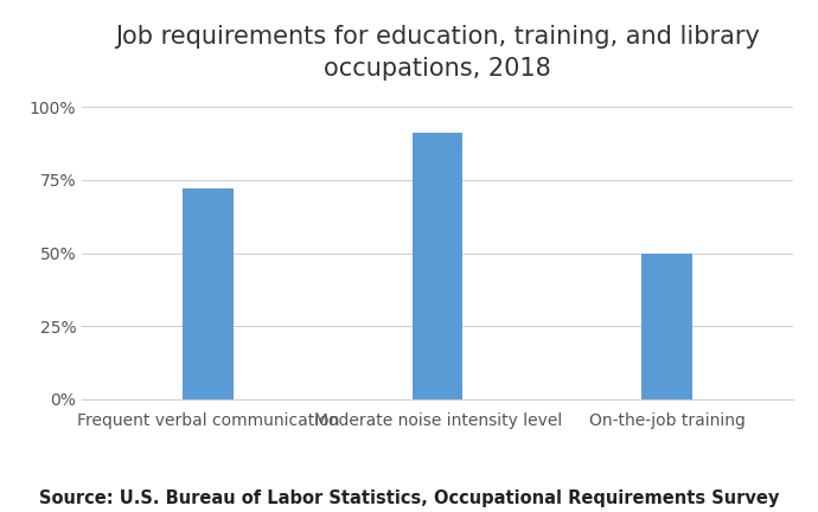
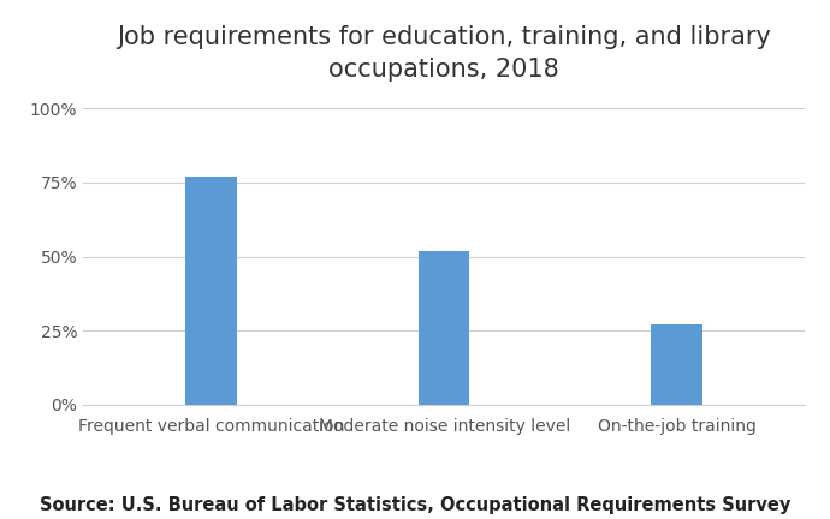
Frequent verbal communication: 72% -> 77%
Moderate noise intensity level: 91% -> 52%
On-the-job training: 50% -> 27%
